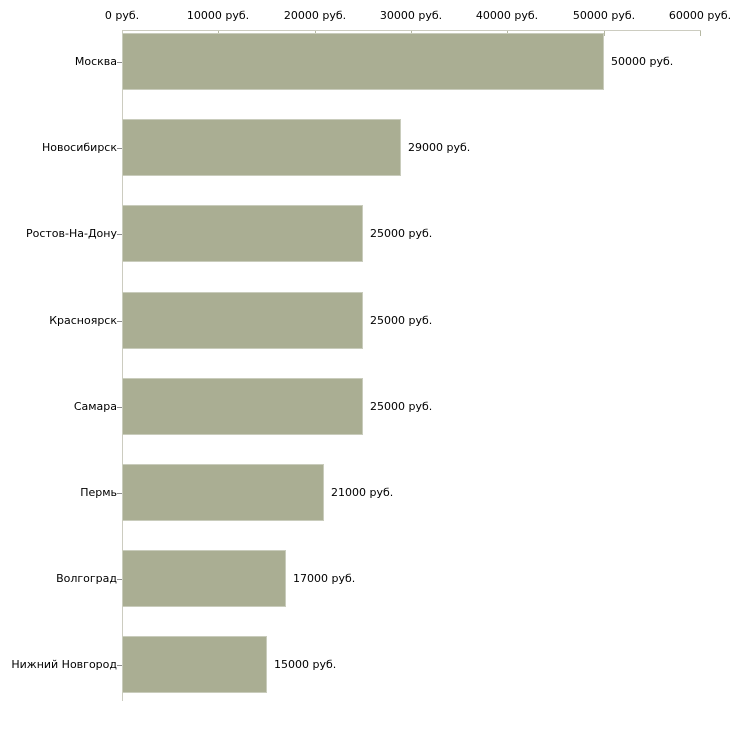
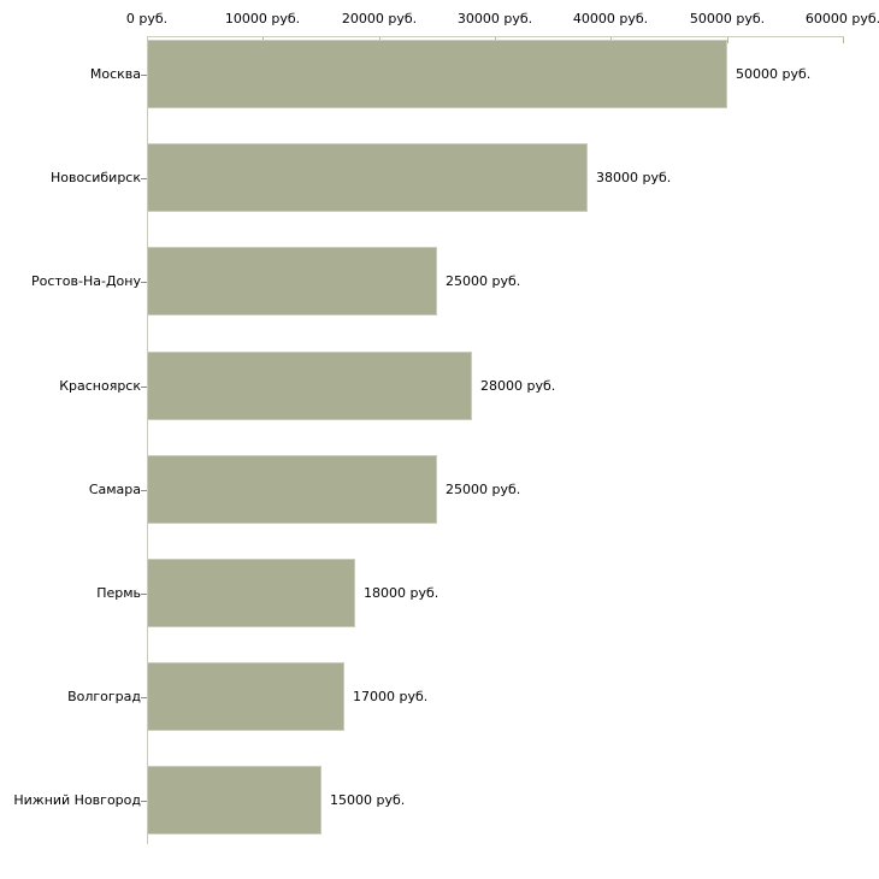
Новосибирск: 29000 -> 38000
Красноярск: 25000 -> 28000
Пермь: 21000 -> 18000
